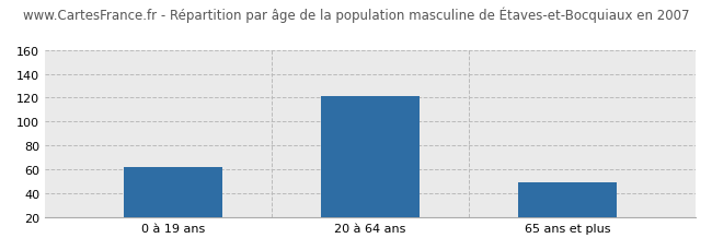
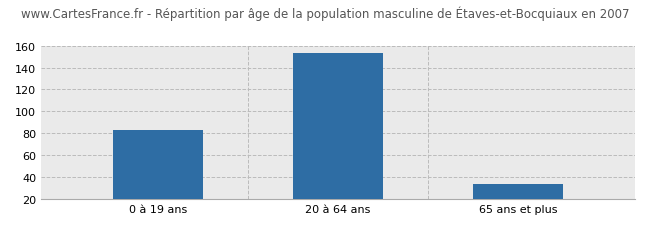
0 à 19 ans: 62 -> 83
20 à 64 ans: 121 -> 153
65 ans et plus: 49 -> 34
